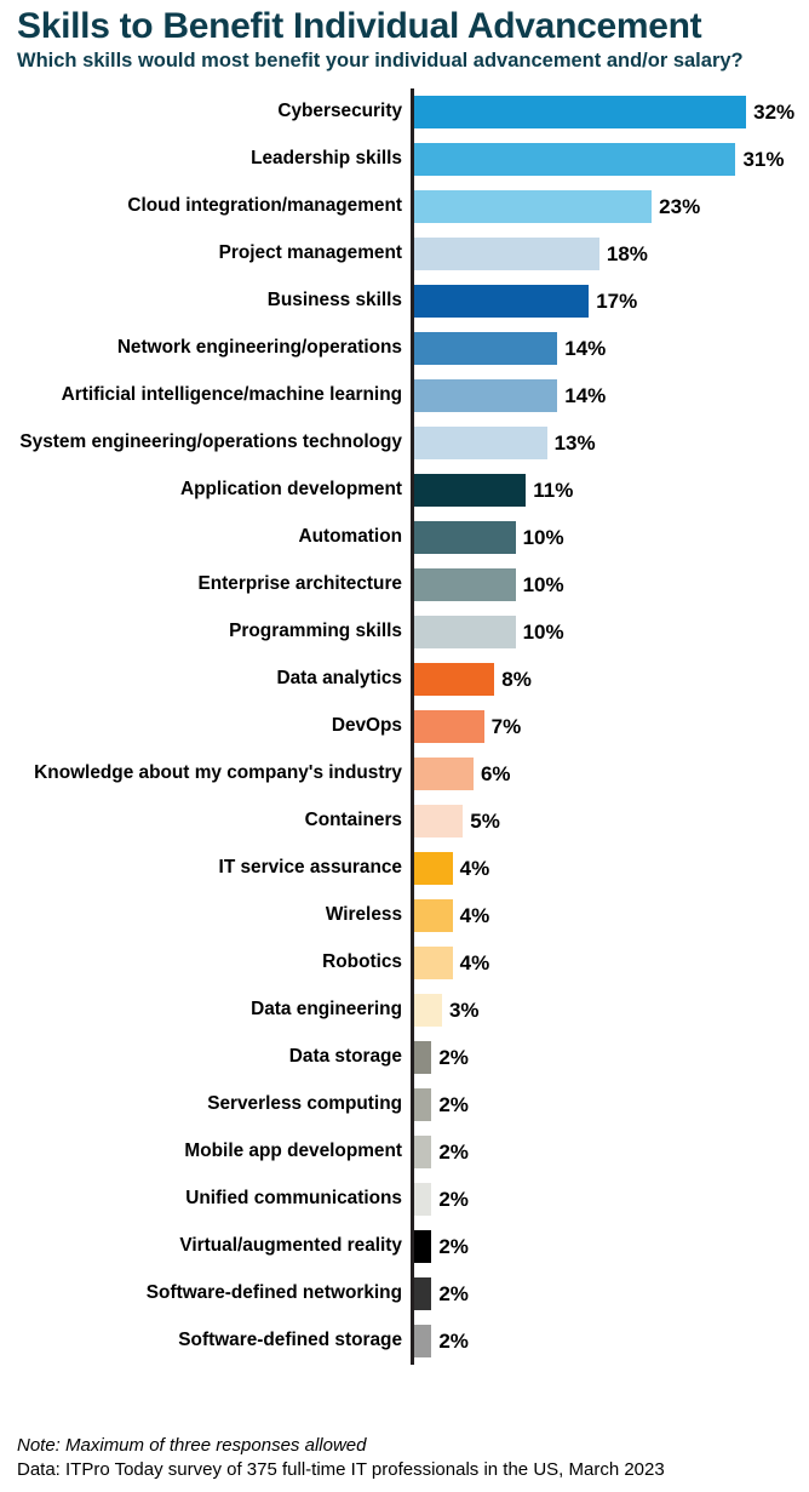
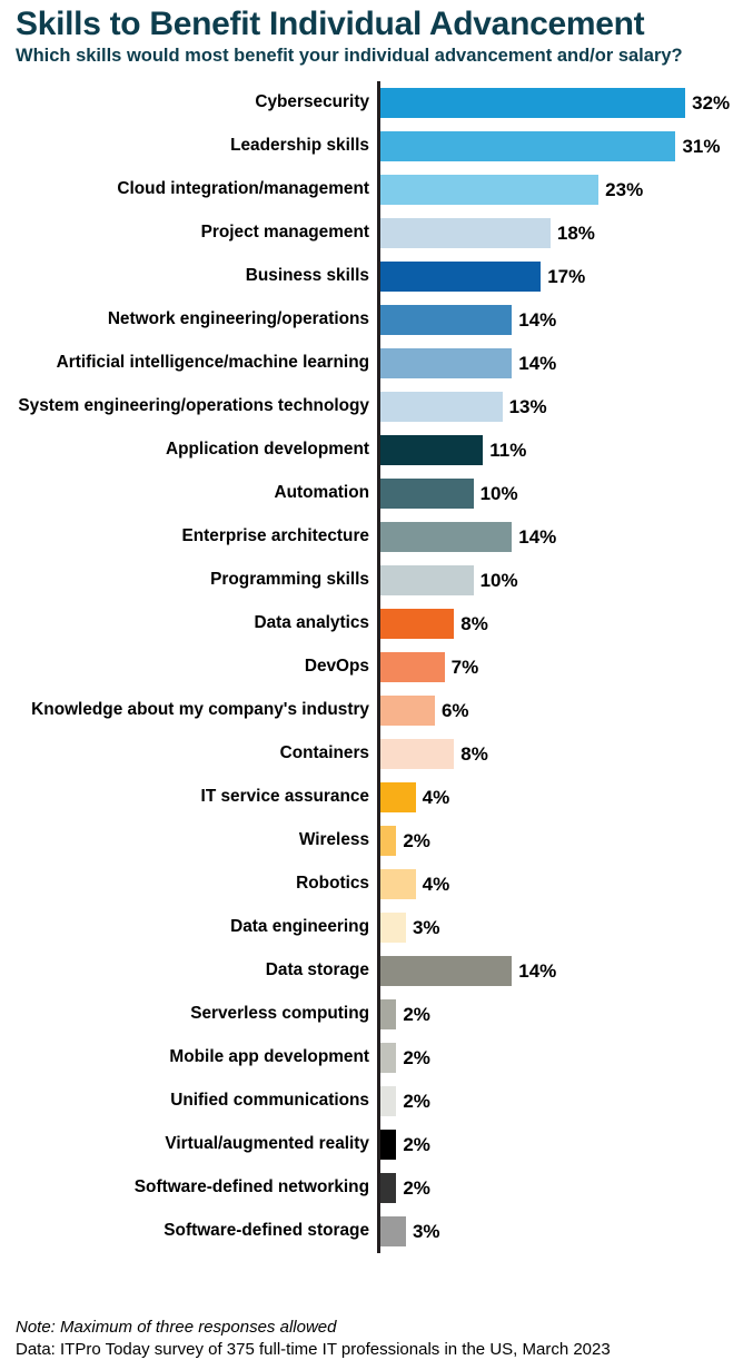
Enterprise architecture: 10% -> 14%
Containers: 5% -> 8%
Wireless: 4% -> 2%
Data storage: 2% -> 14%
Software-defined storage: 2% -> 3%
